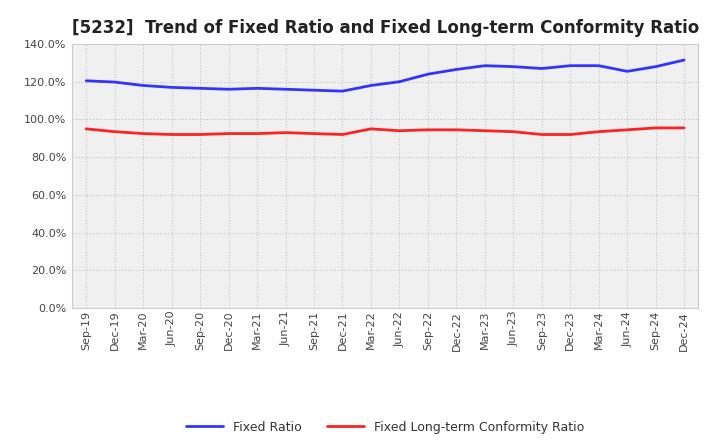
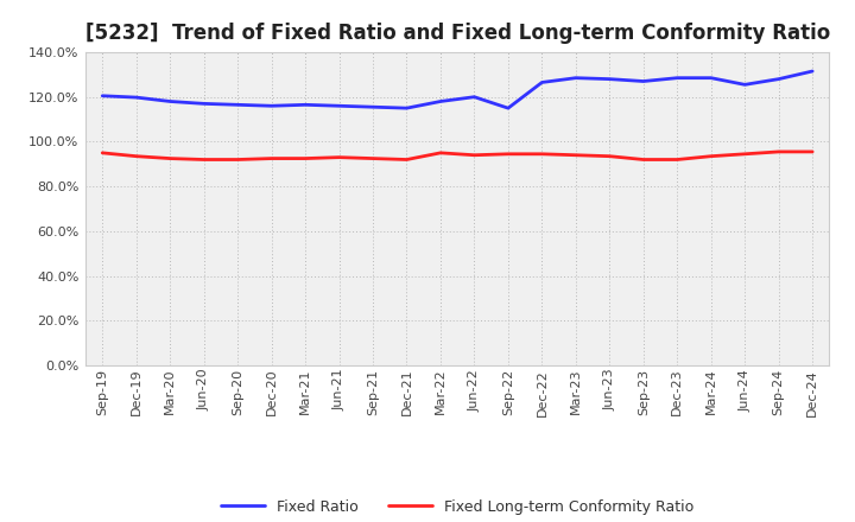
Fixed Ratio/Sep-22: 124% -> 115%
